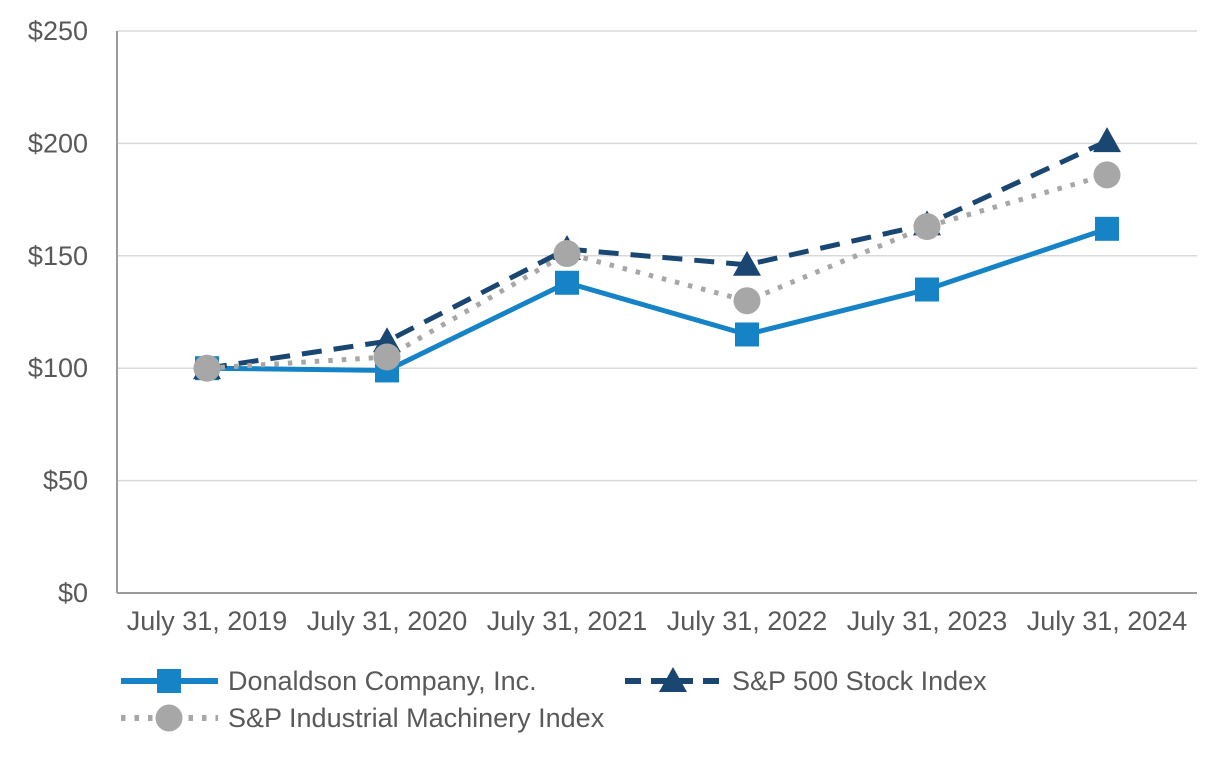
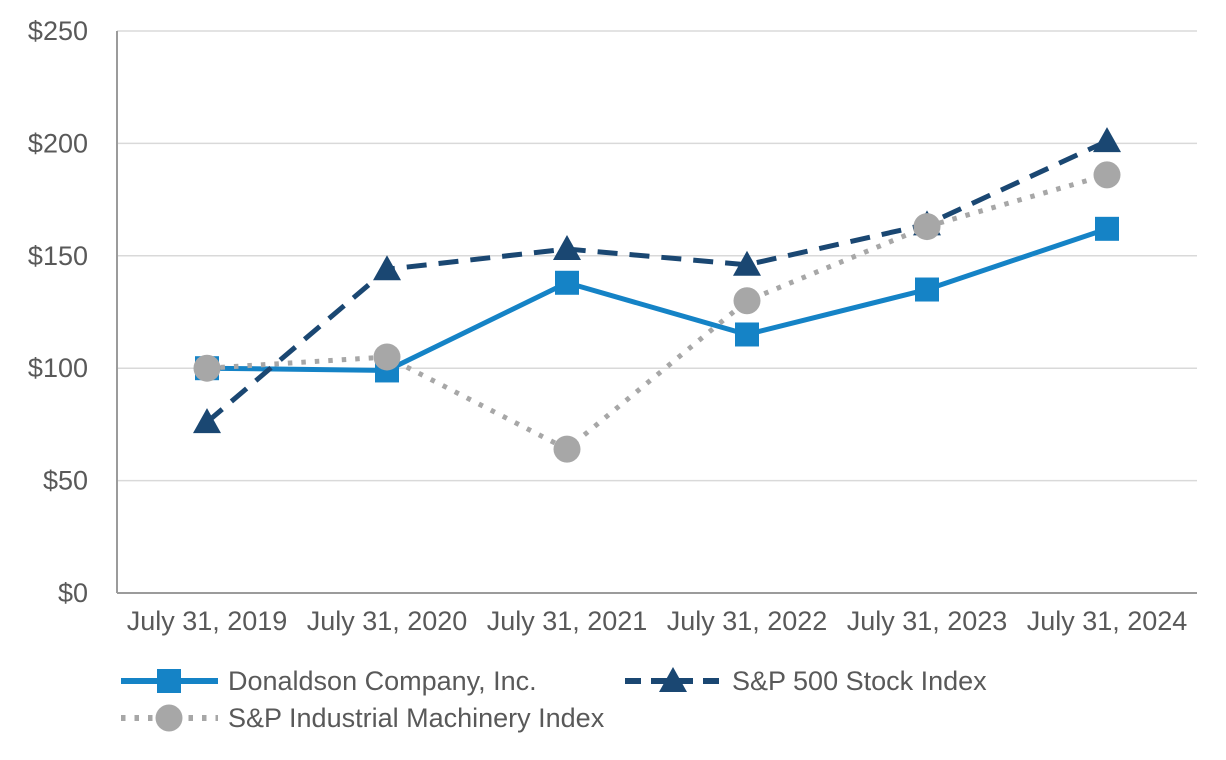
S&P 500 Stock Index/July 31, 2019: $100 -> $76
S&P 500 Stock Index/July 31, 2020: $112 -> $144
S&P Industrial Machinery Index/July 31, 2021: $151 -> $64
